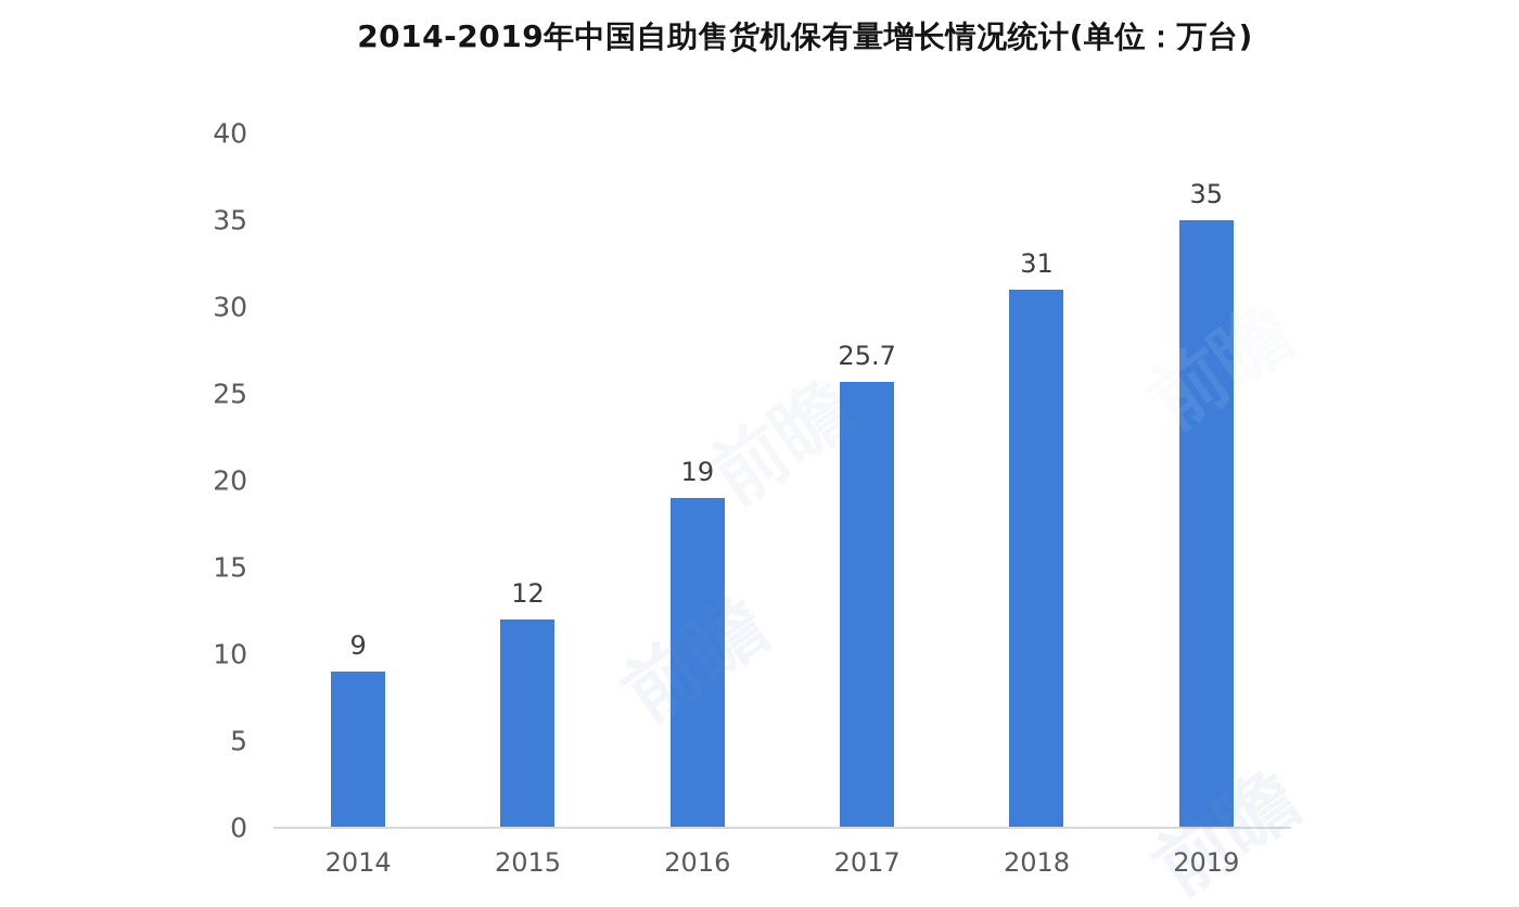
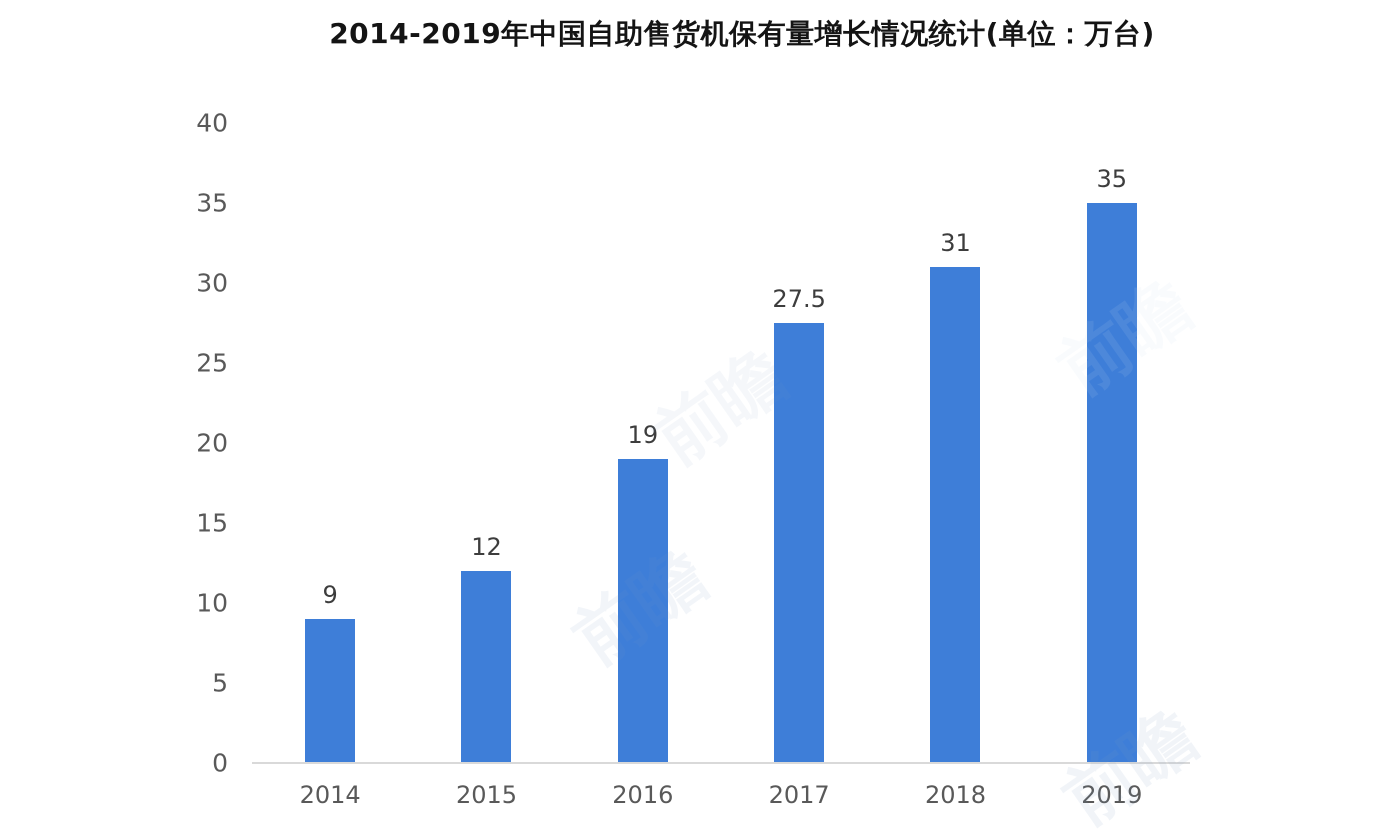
2017: 25.7 -> 27.5
